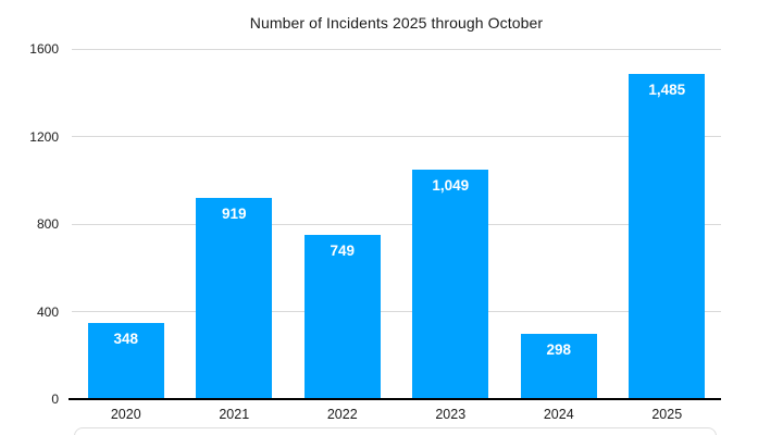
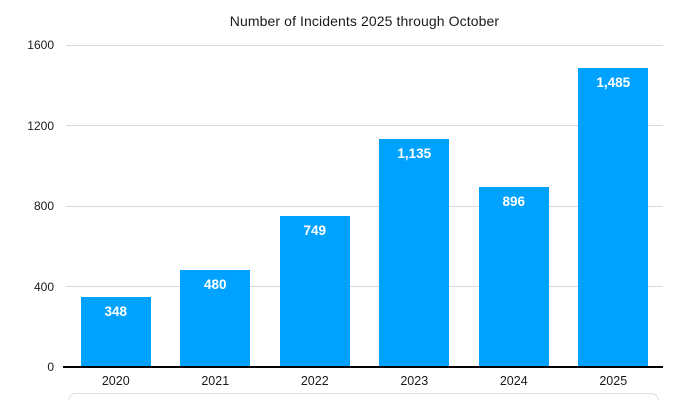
2021: 919 -> 480
2023: 1,049 -> 1,135
2024: 298 -> 896
